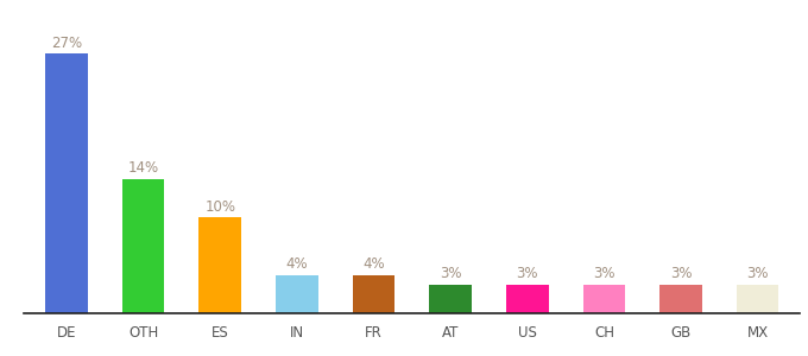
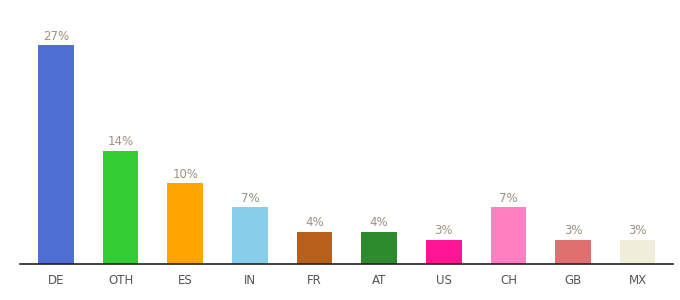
IN: 4% -> 7%
AT: 3% -> 4%
CH: 3% -> 7%
